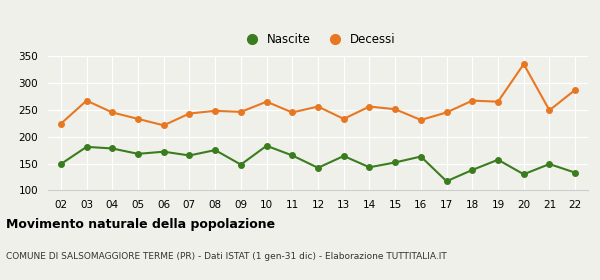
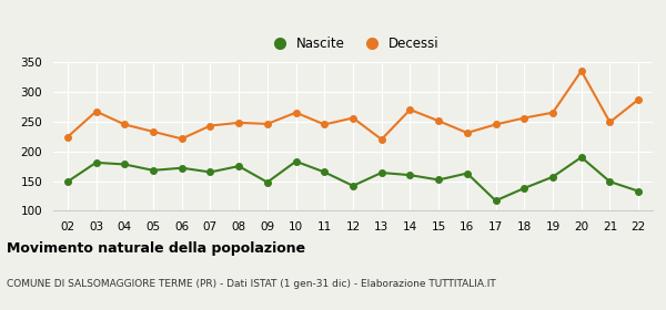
Decessi/13: 233 -> 220
Nascite/14: 143 -> 160
Decessi/14: 256 -> 270
Decessi/18: 267 -> 256
Nascite/20: 130 -> 190
